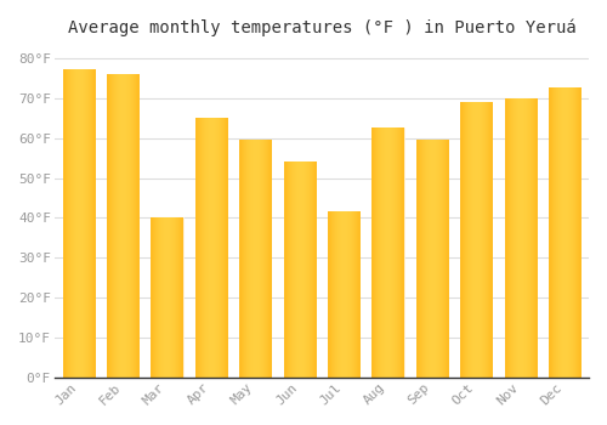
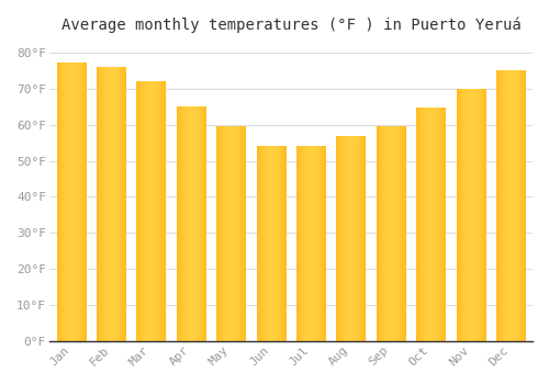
Mar: 40.0°F -> 72.1°F
Jul: 41.5°F -> 54.0°F
Aug: 62.5°F -> 56.7°F
Oct: 69.0°F -> 64.8°F
Dec: 72.5°F -> 75.0°F
